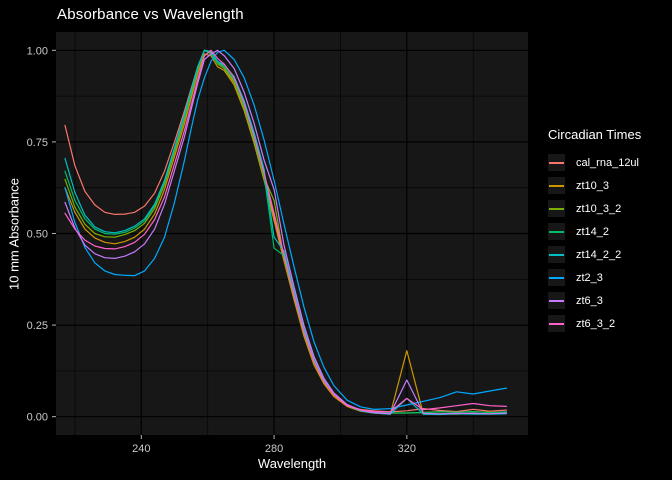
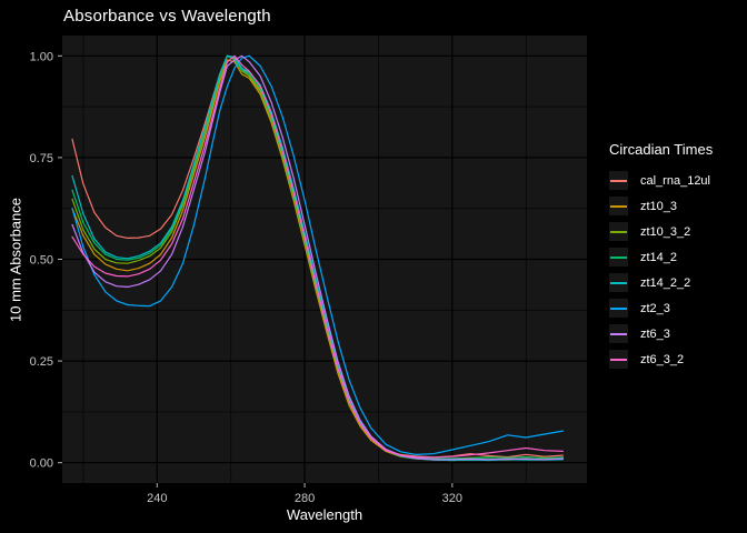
zt10_3_2/280: 0.59 -> 0.54
zt14_2/280: 0.46 -> 0.55
zt14_2_2/280: 0.49 -> 0.56
zt6_3/280: 0.62 -> 0.58
zt10_3/320: 0.18 -> 0.01
zt14_2_2/320: 0.05 -> 0.01
zt6_3/320: 0.10 -> 0.01
zt6_3_2/320: 0.05 -> 0.01
